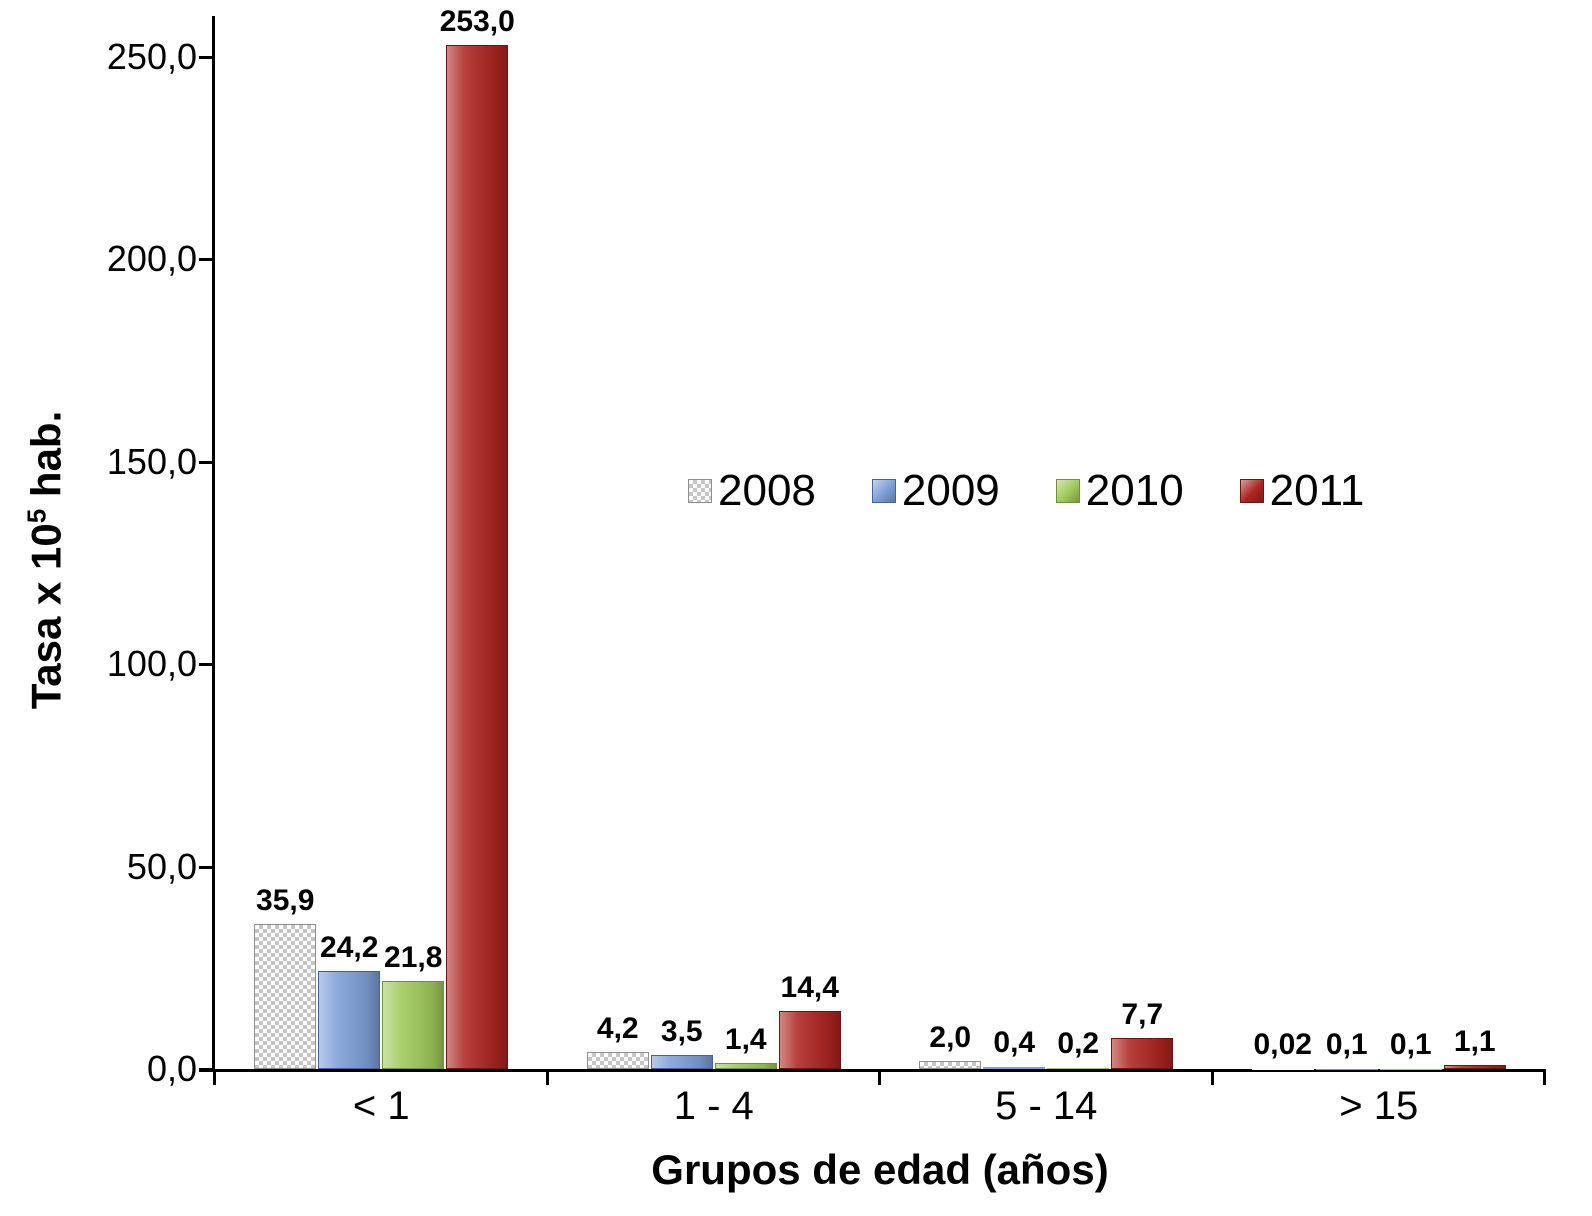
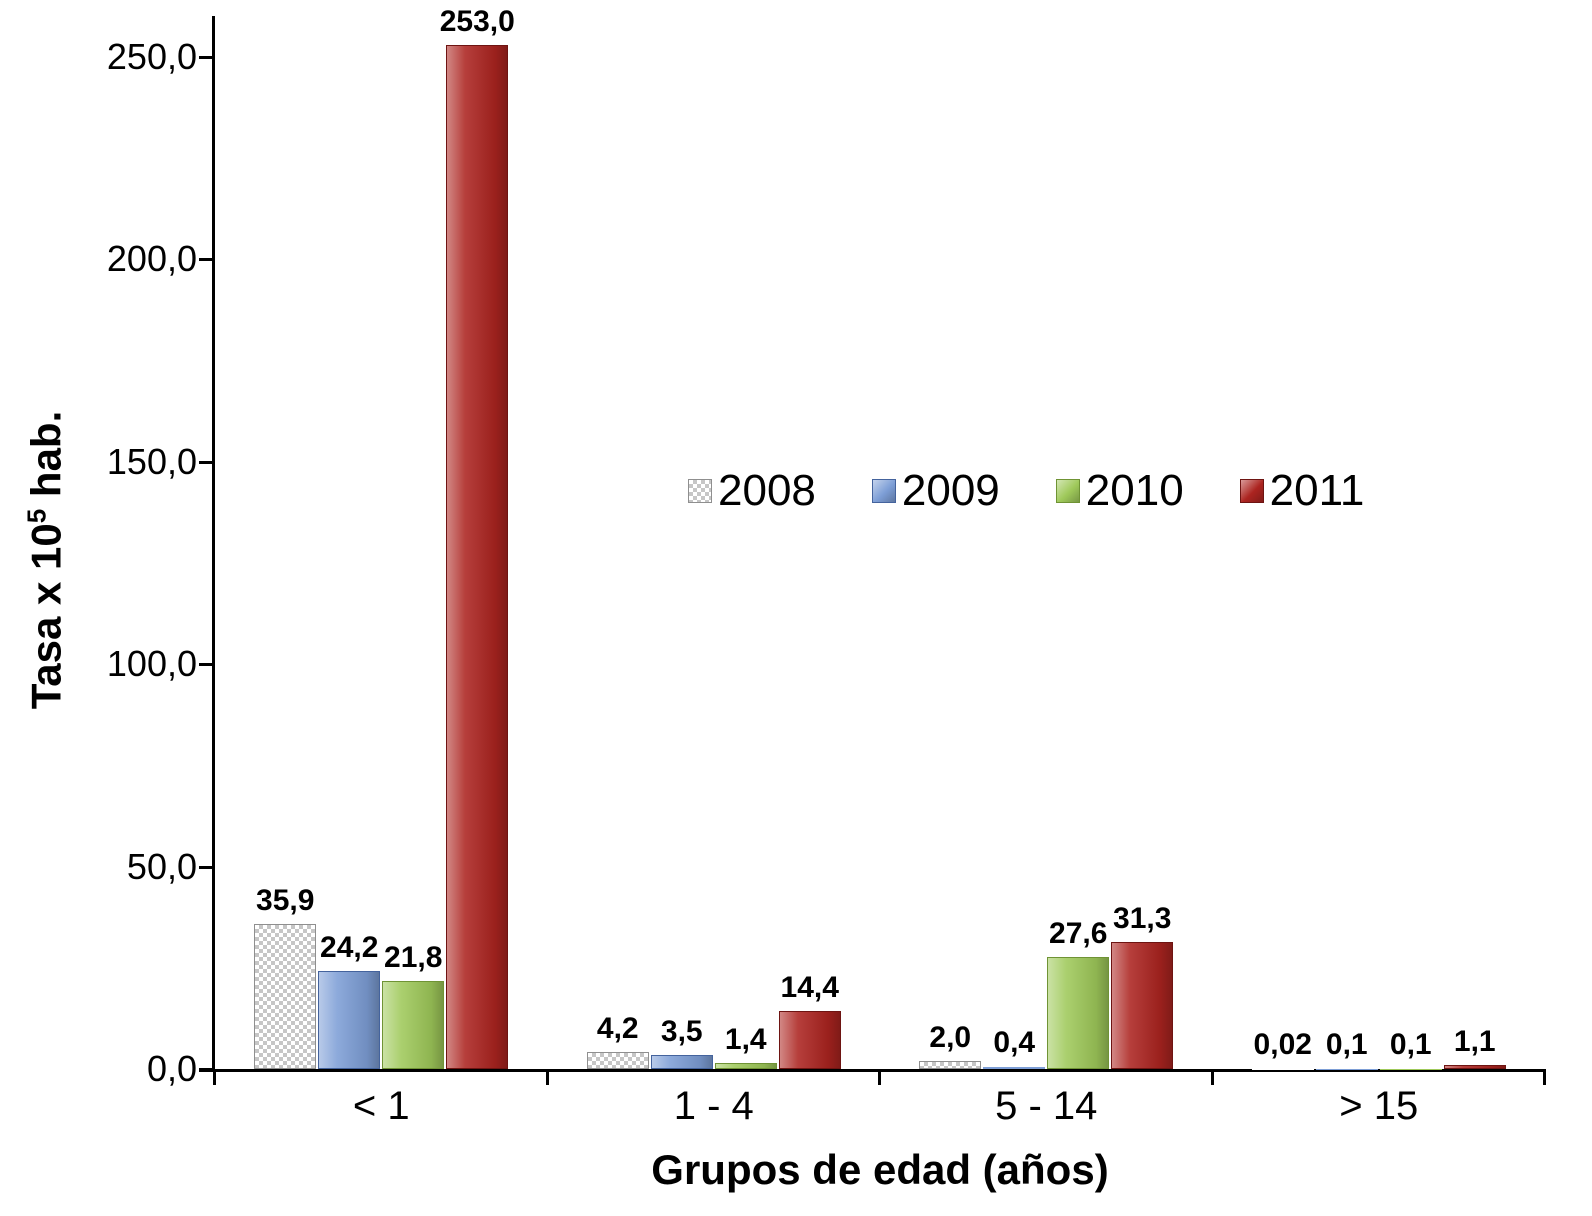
2010/5 - 14: 0,2 -> 27,6
2011/5 - 14: 7,7 -> 31,3
